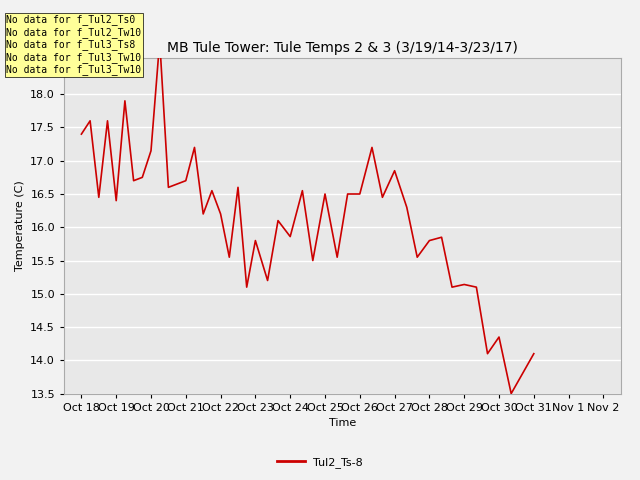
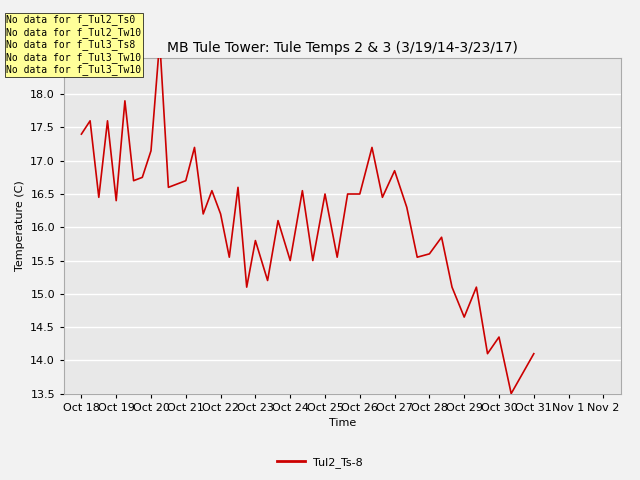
Oct 24: 15.86 -> 15.50
Oct 28: 15.80 -> 15.60
Oct 29: 15.14 -> 14.65
